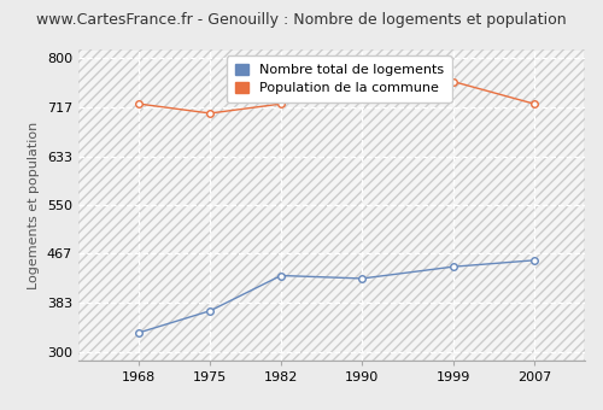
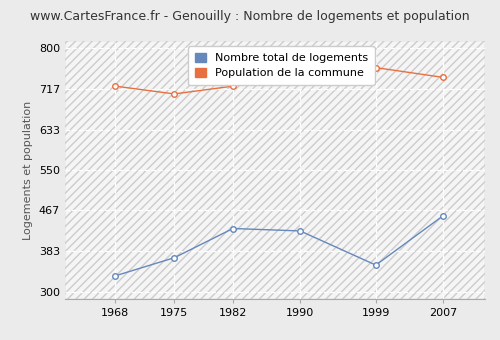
Nombre total de logements/1999: 445 -> 355
Population de la commune/2007: 722 -> 740
